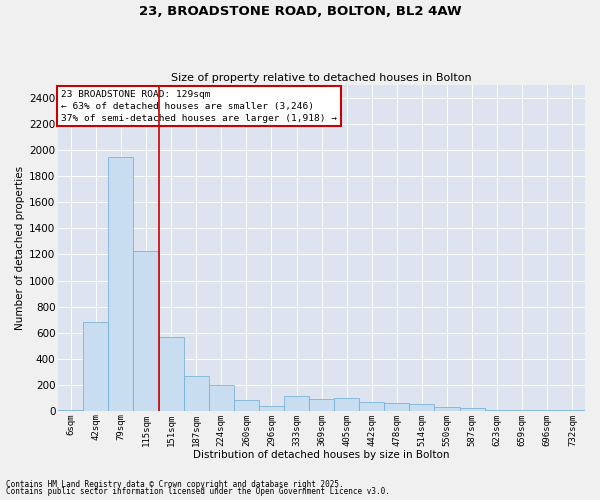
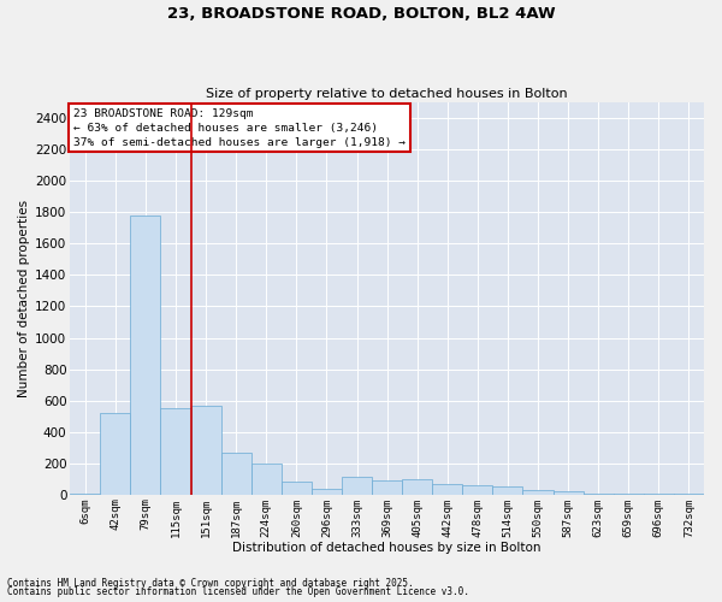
42sqm: 680 -> 520
79sqm: 1950 -> 1780
115sqm: 1230 -> 550
